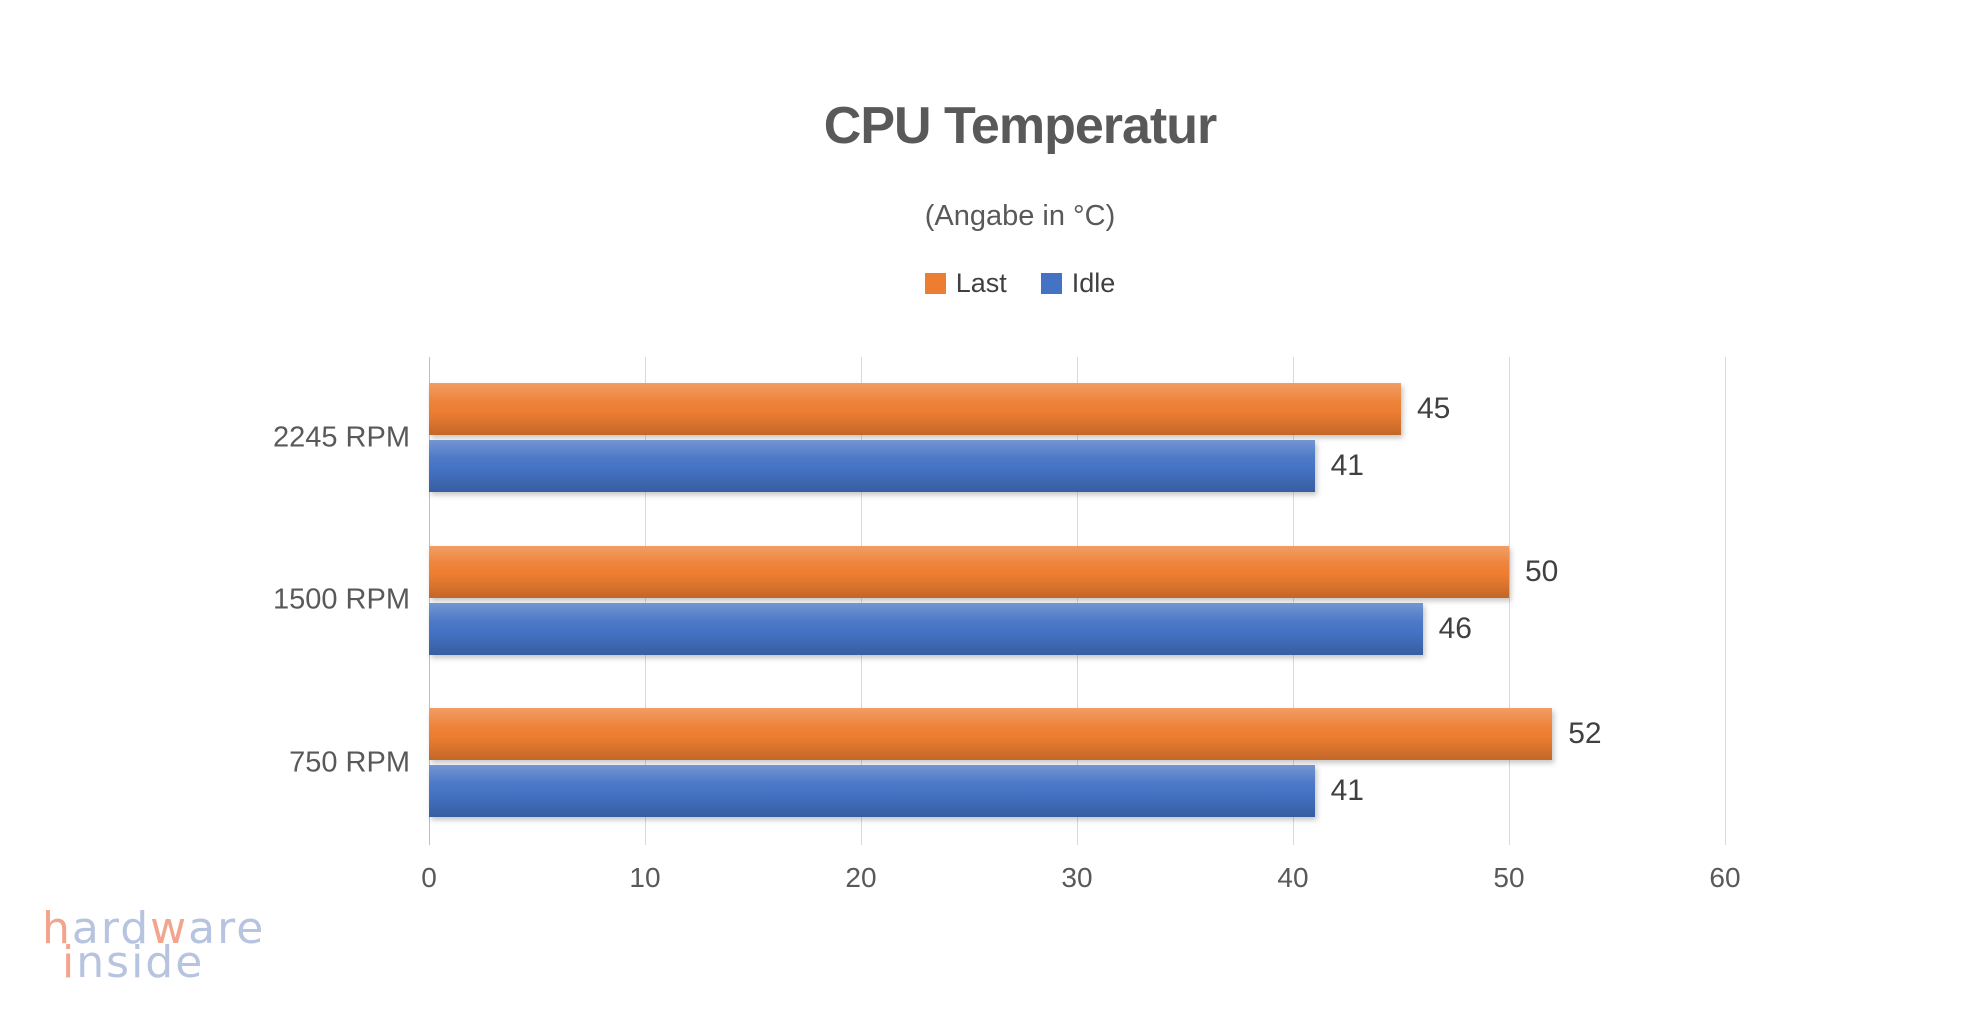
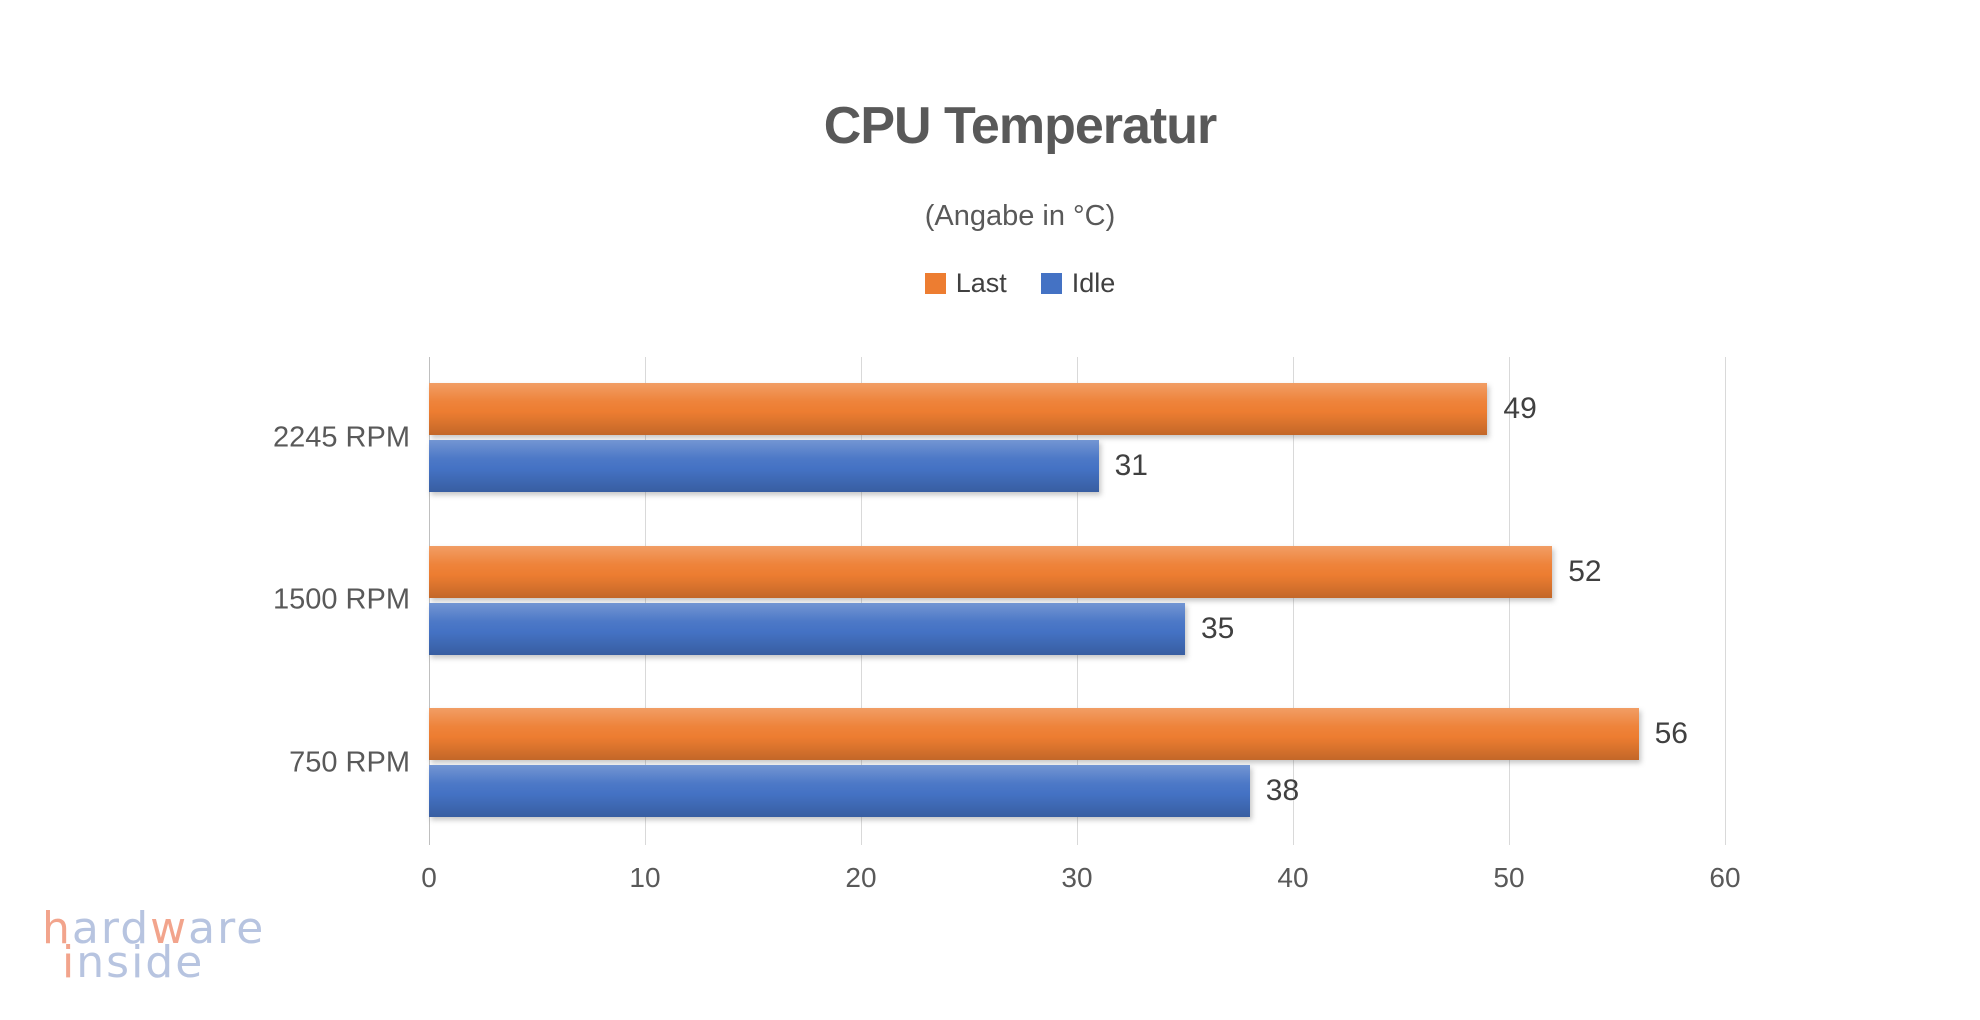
Last/2245 RPM: 45 -> 49
Idle/2245 RPM: 41 -> 31
Last/1500 RPM: 50 -> 52
Idle/1500 RPM: 46 -> 35
Last/750 RPM: 52 -> 56
Idle/750 RPM: 41 -> 38
